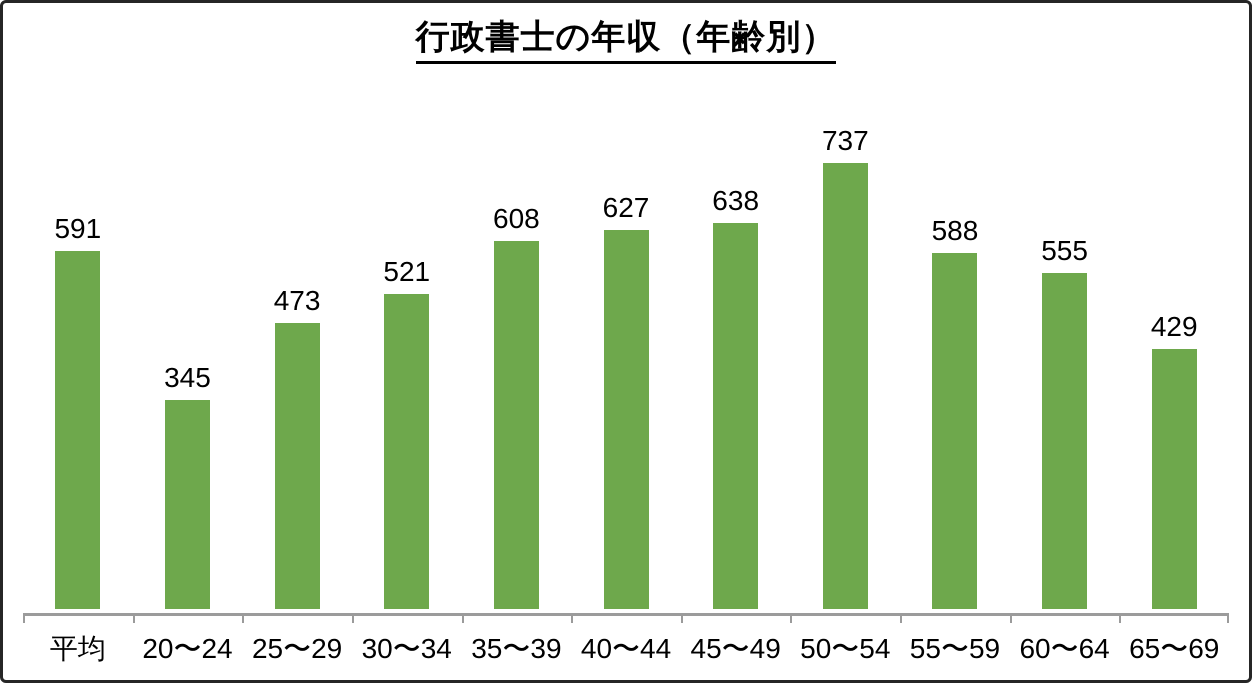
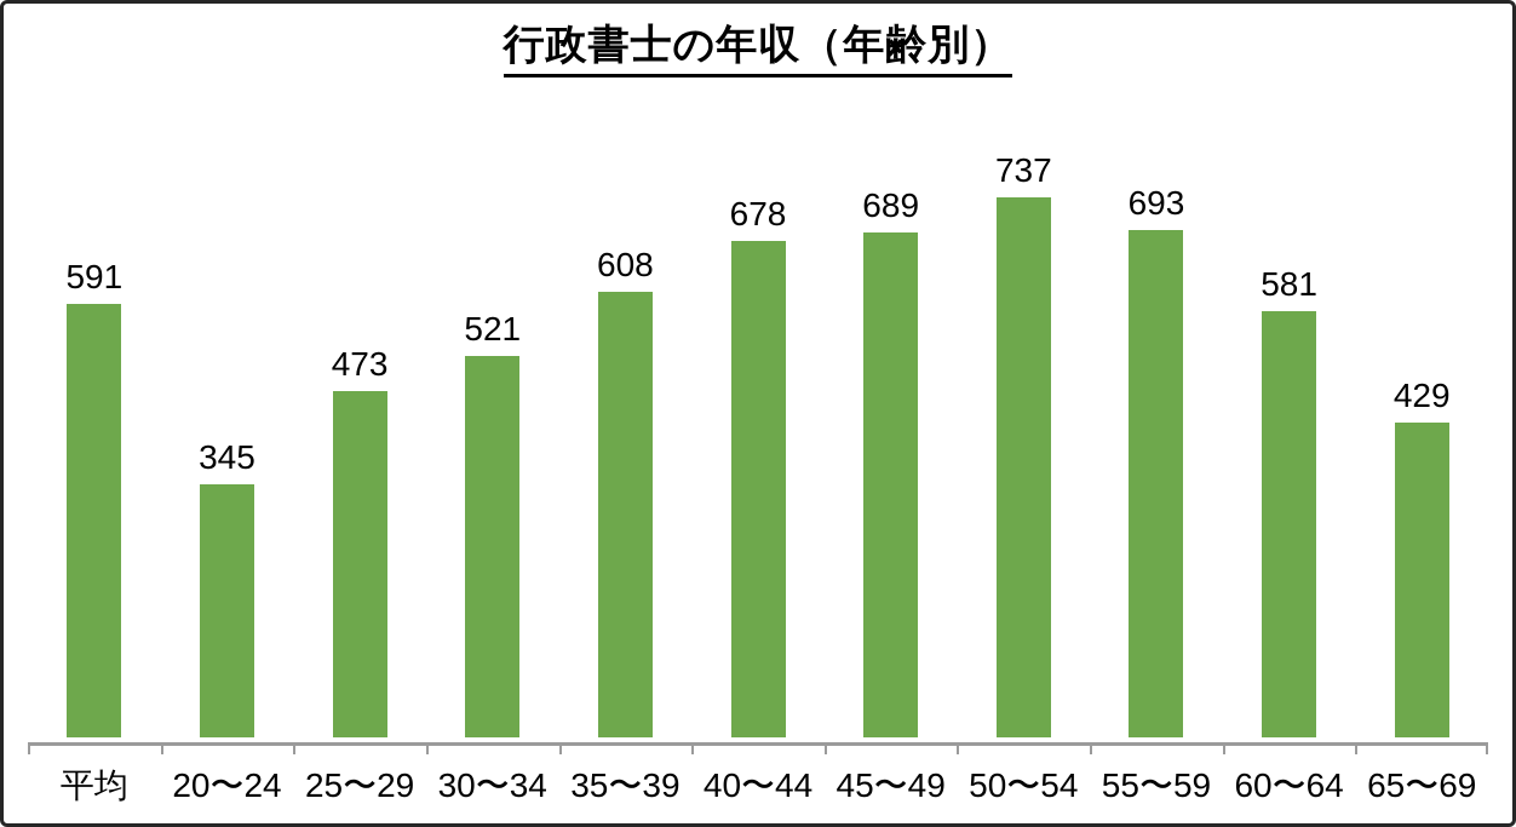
40〜44: 627 -> 678
45〜49: 638 -> 689
55〜59: 588 -> 693
60〜64: 555 -> 581
